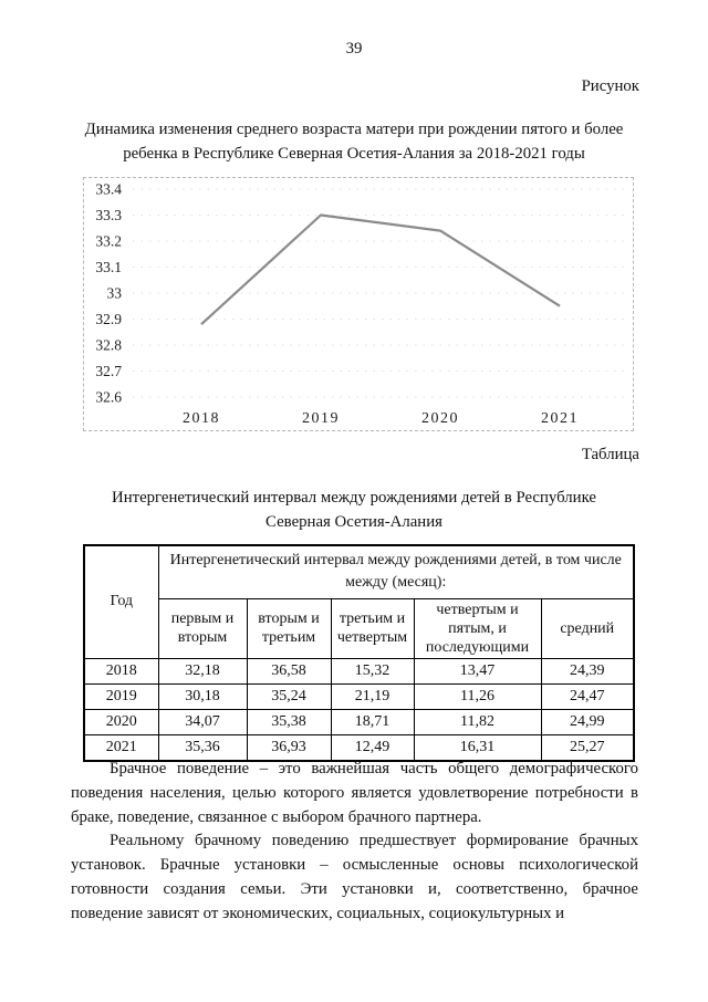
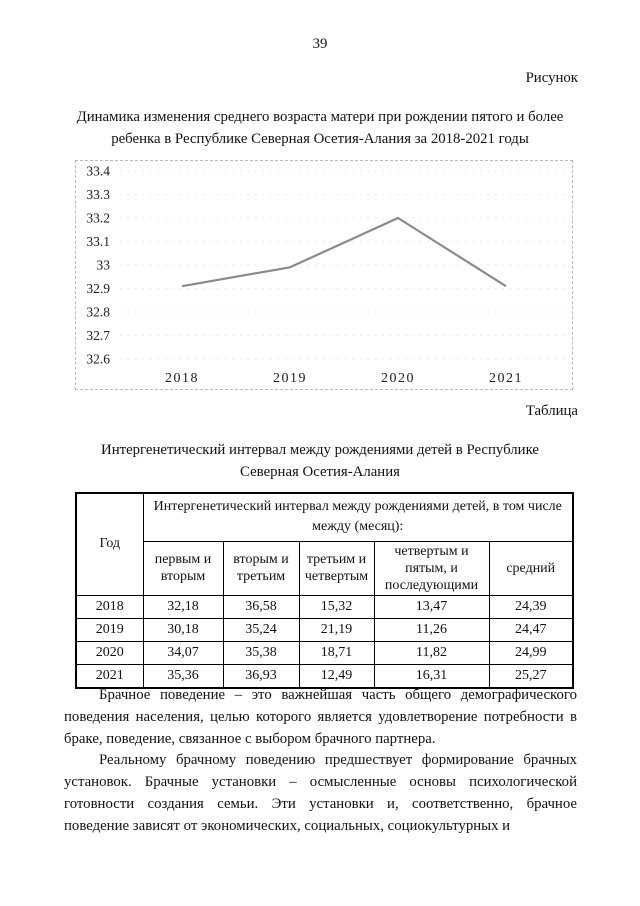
2018: 32.88 -> 32.91
2019: 33.30 -> 32.99
2020: 33.24 -> 33.20
2021: 32.95 -> 32.91
